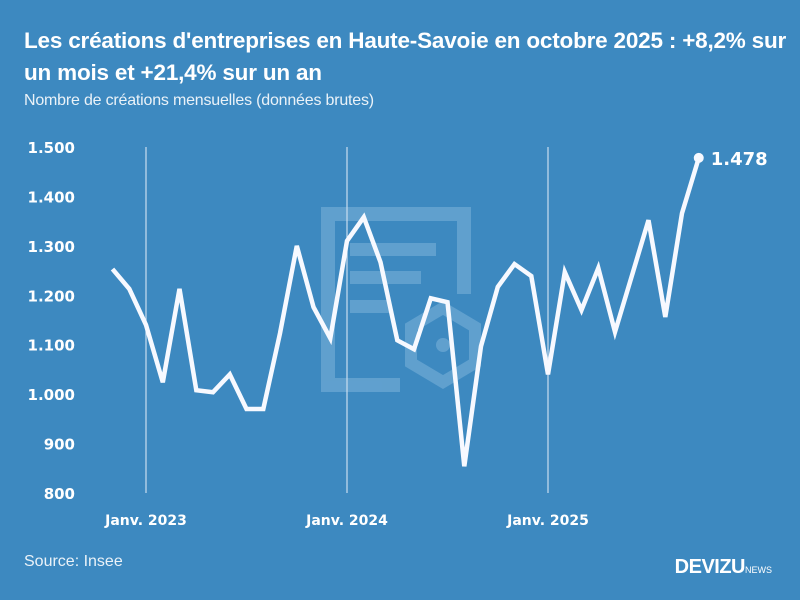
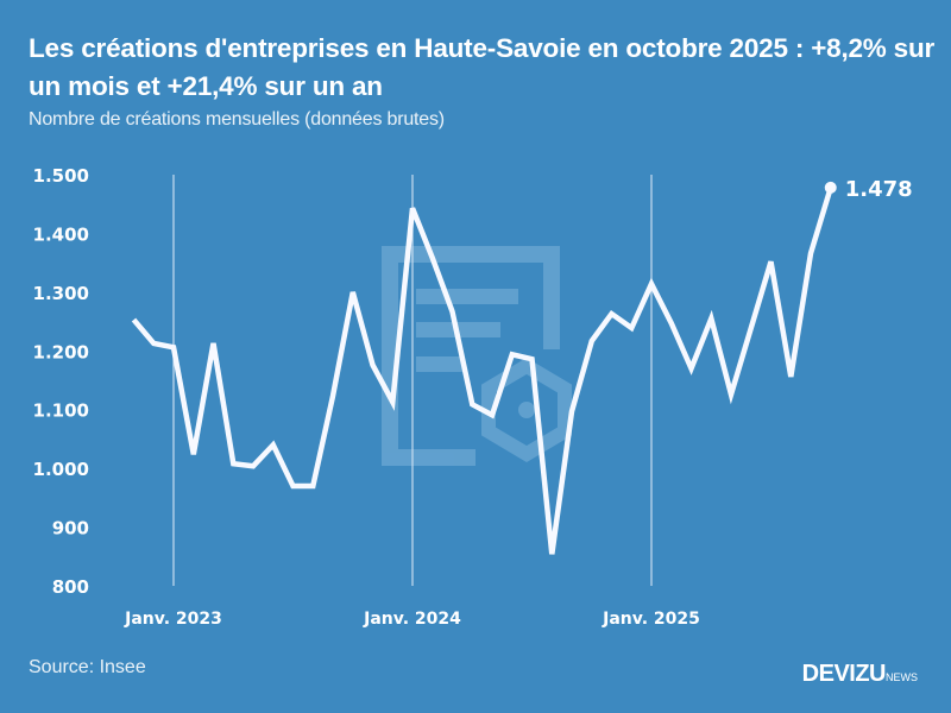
Janv. 2023: 1140 -> 1210
Janv. 2024: 1310 -> 1440
Janv. 2025: 1040 -> 1310
